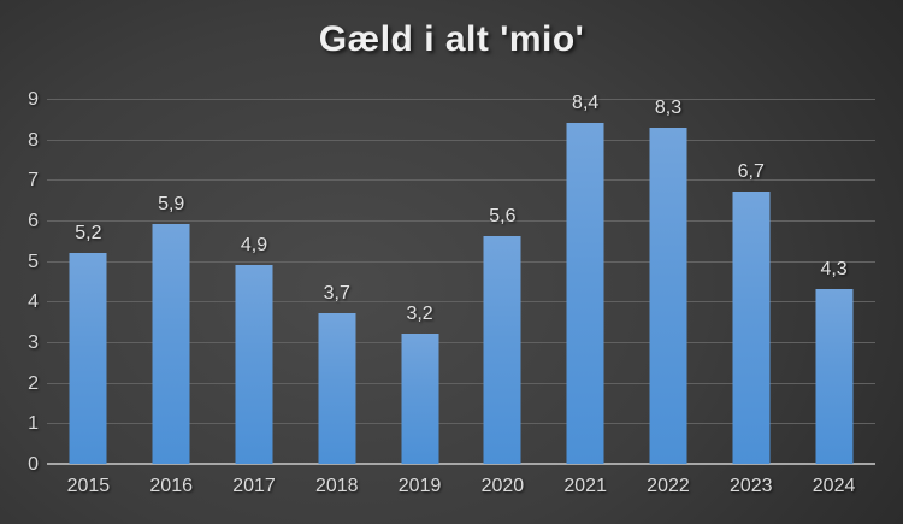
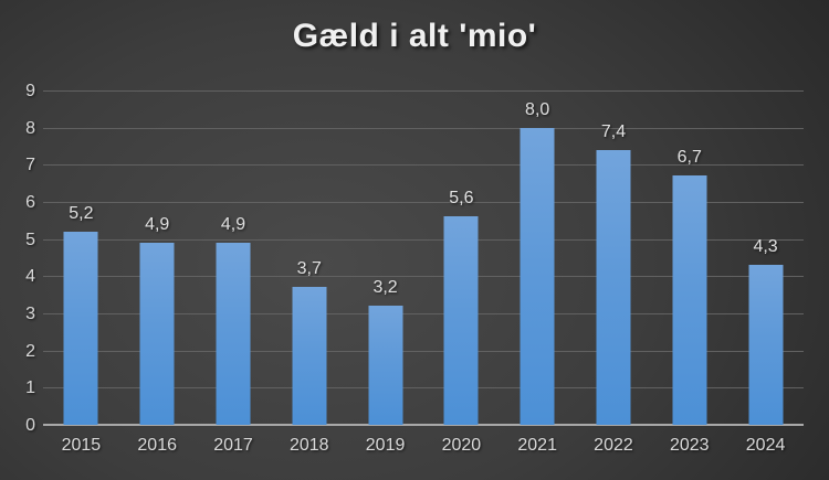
2016: 5,9 -> 4,9
2021: 8,4 -> 8,0
2022: 8,3 -> 7,4
